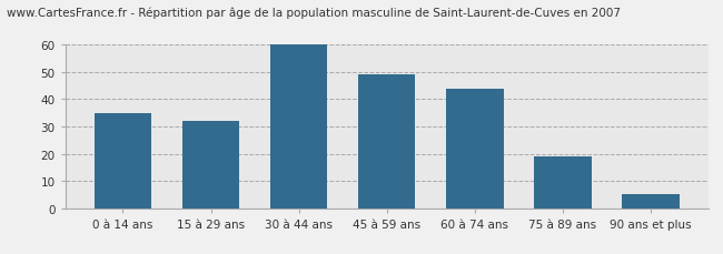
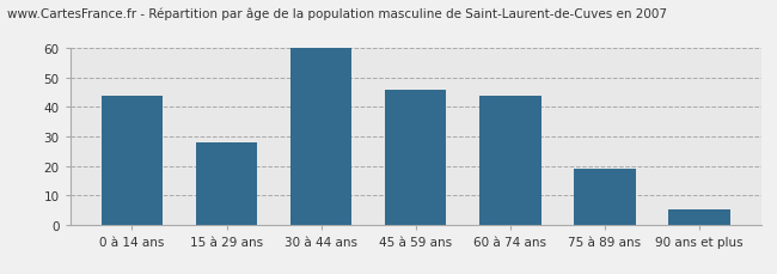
0 à 14 ans: 35 -> 44
15 à 29 ans: 32 -> 28
45 à 59 ans: 49 -> 46
